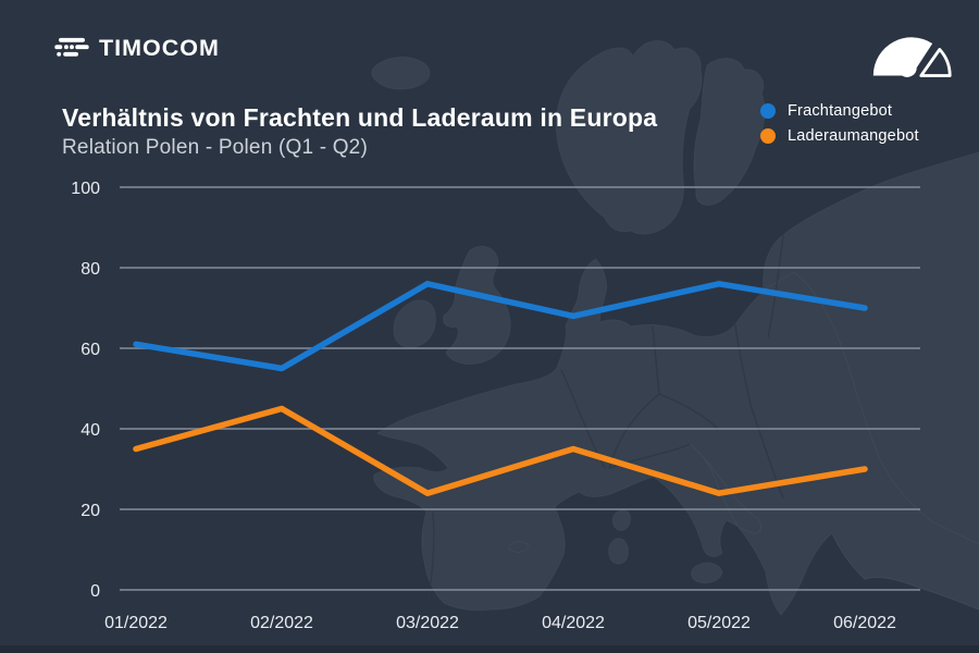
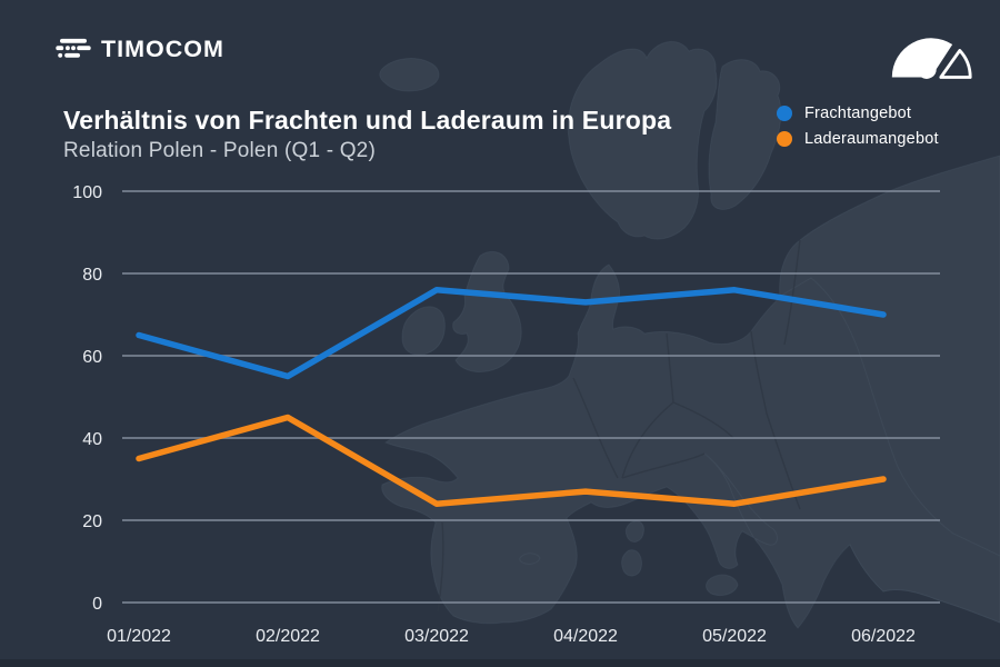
Frachtangebot/01/2022: 61 -> 65
Frachtangebot/04/2022: 68 -> 73
Laderaumangebot/04/2022: 35 -> 27
